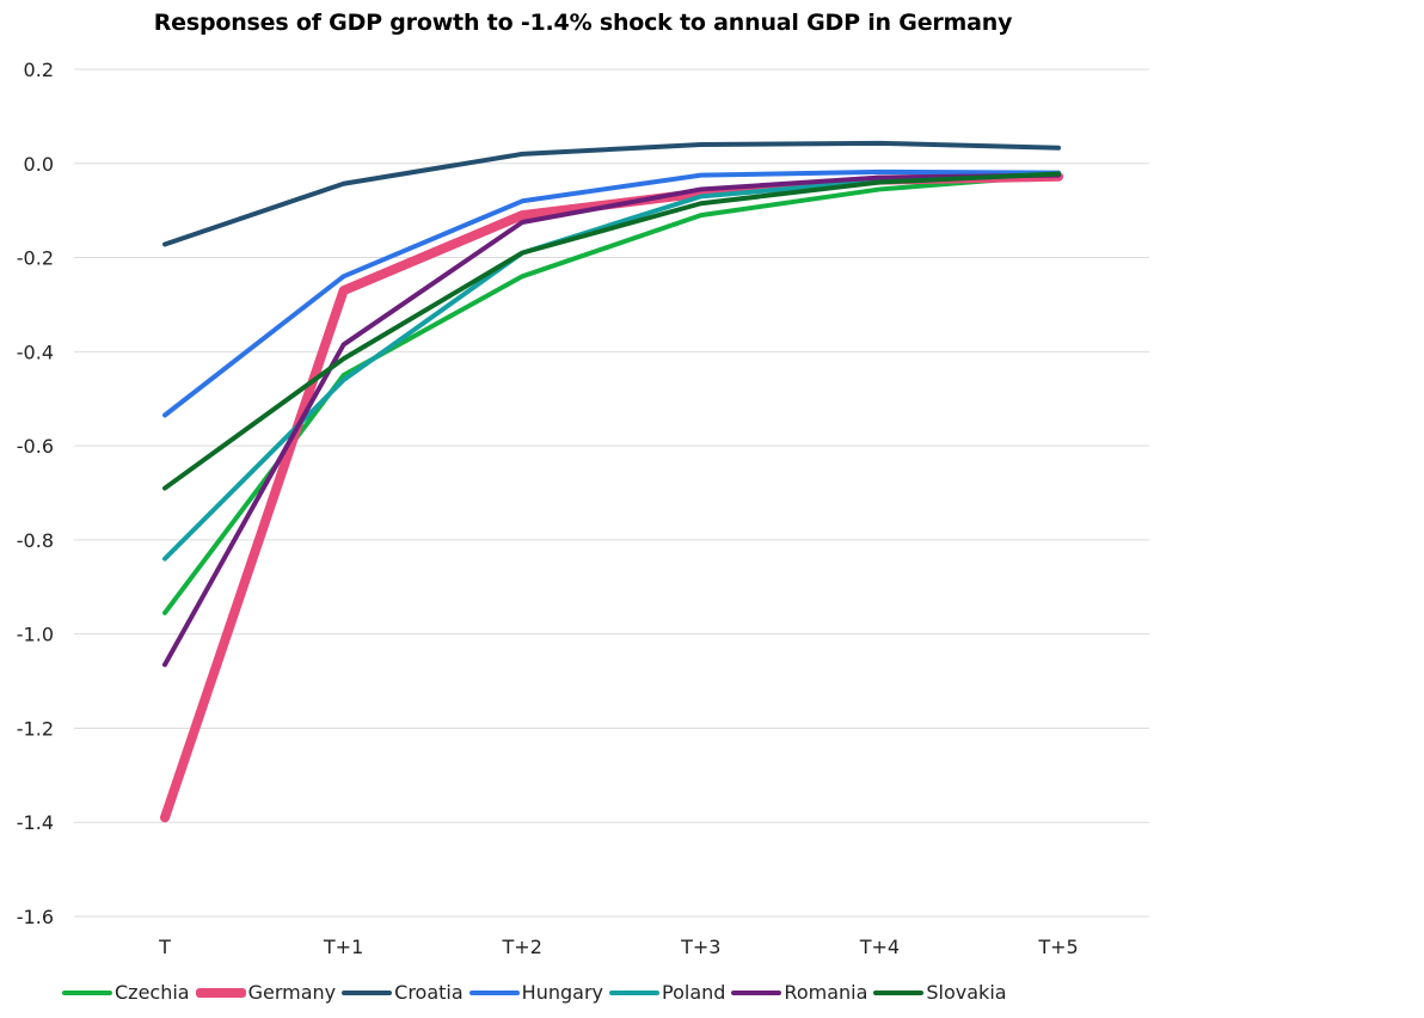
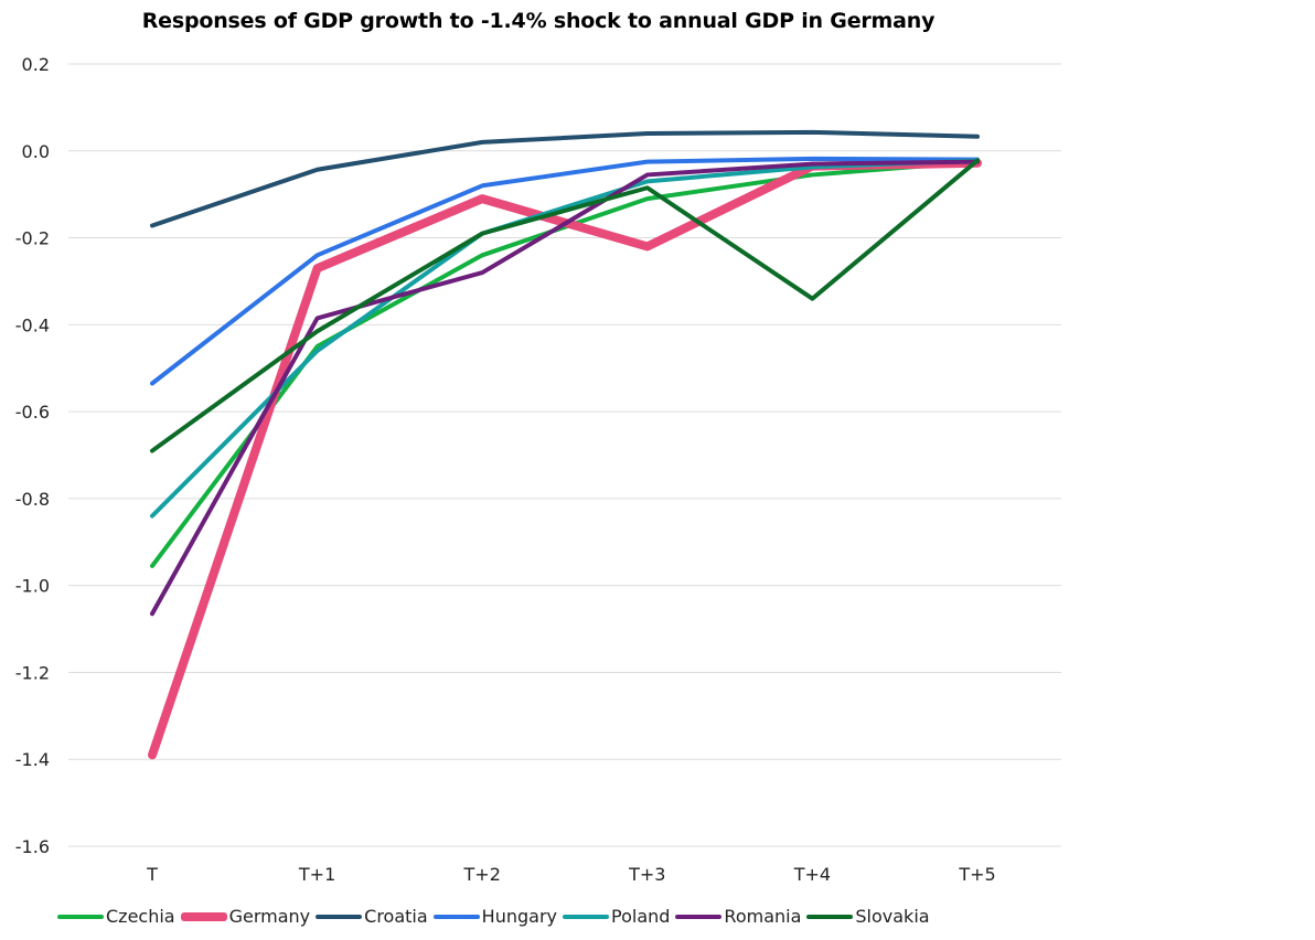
Romania/T+2: -0.12 -> -0.28
Germany/T+3: -0.06 -> -0.22
Slovakia/T+4: -0.04 -> -0.34
